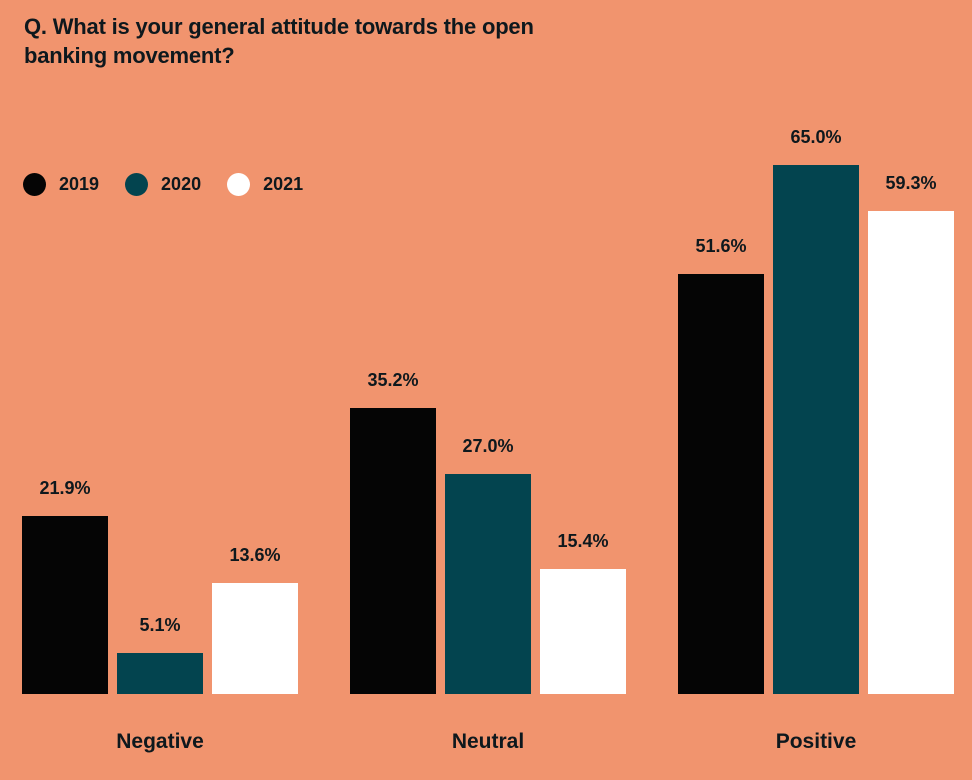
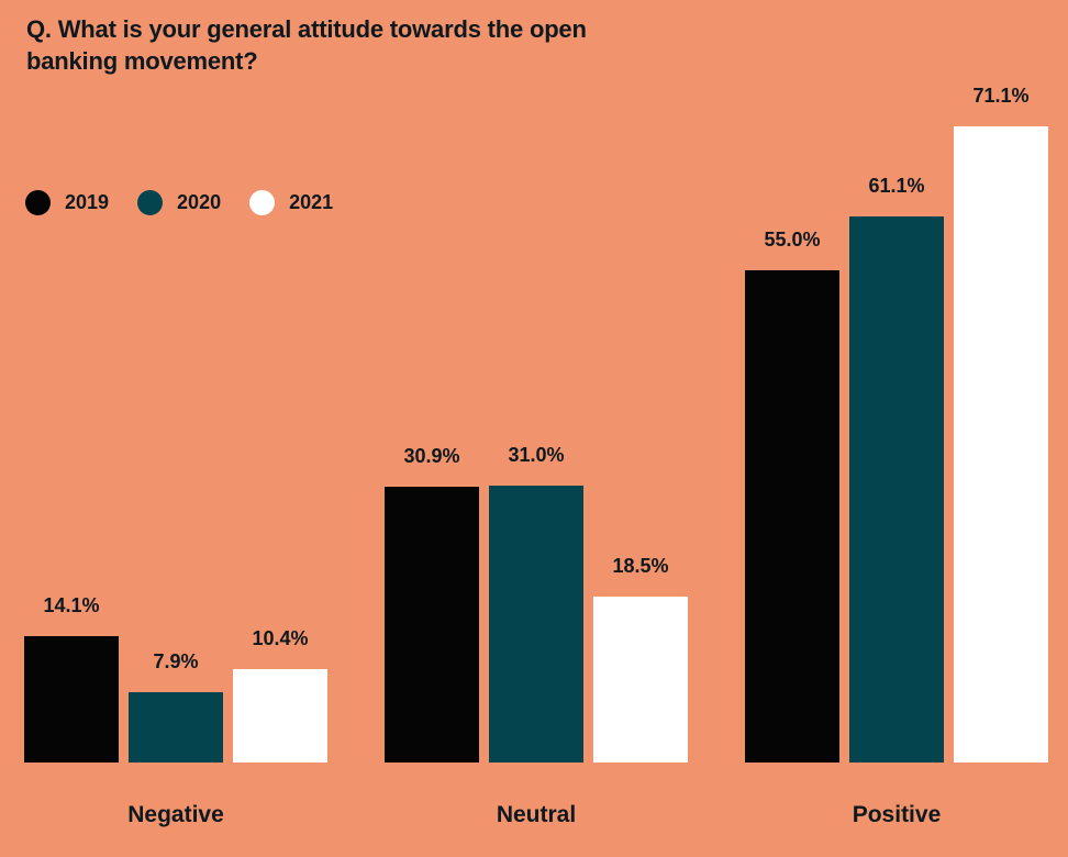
2019/Negative: 21.9% -> 14.1%
2020/Negative: 5.1% -> 7.9%
2021/Negative: 13.6% -> 10.4%
2019/Neutral: 35.2% -> 30.9%
2020/Neutral: 27.0% -> 31.0%
2021/Neutral: 15.4% -> 18.5%
2019/Positive: 51.6% -> 55.0%
2020/Positive: 65.0% -> 61.1%
2021/Positive: 59.3% -> 71.1%
